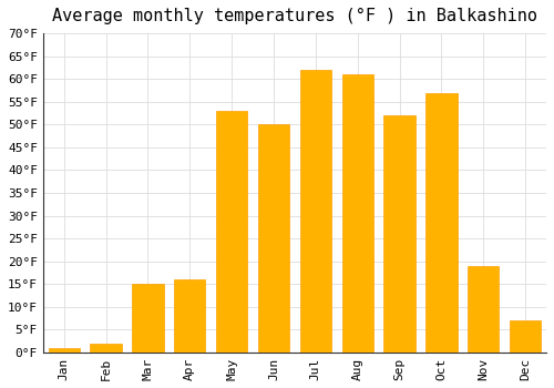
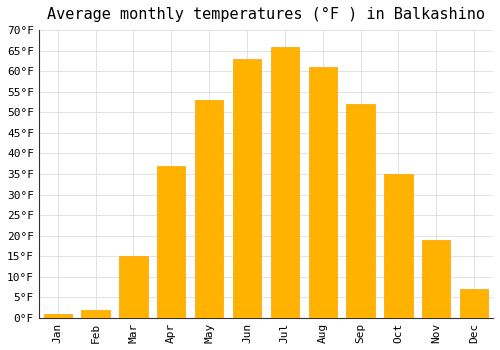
Apr: 16°F -> 37°F
Jun: 50°F -> 63°F
Jul: 62°F -> 66°F
Oct: 57°F -> 35°F
